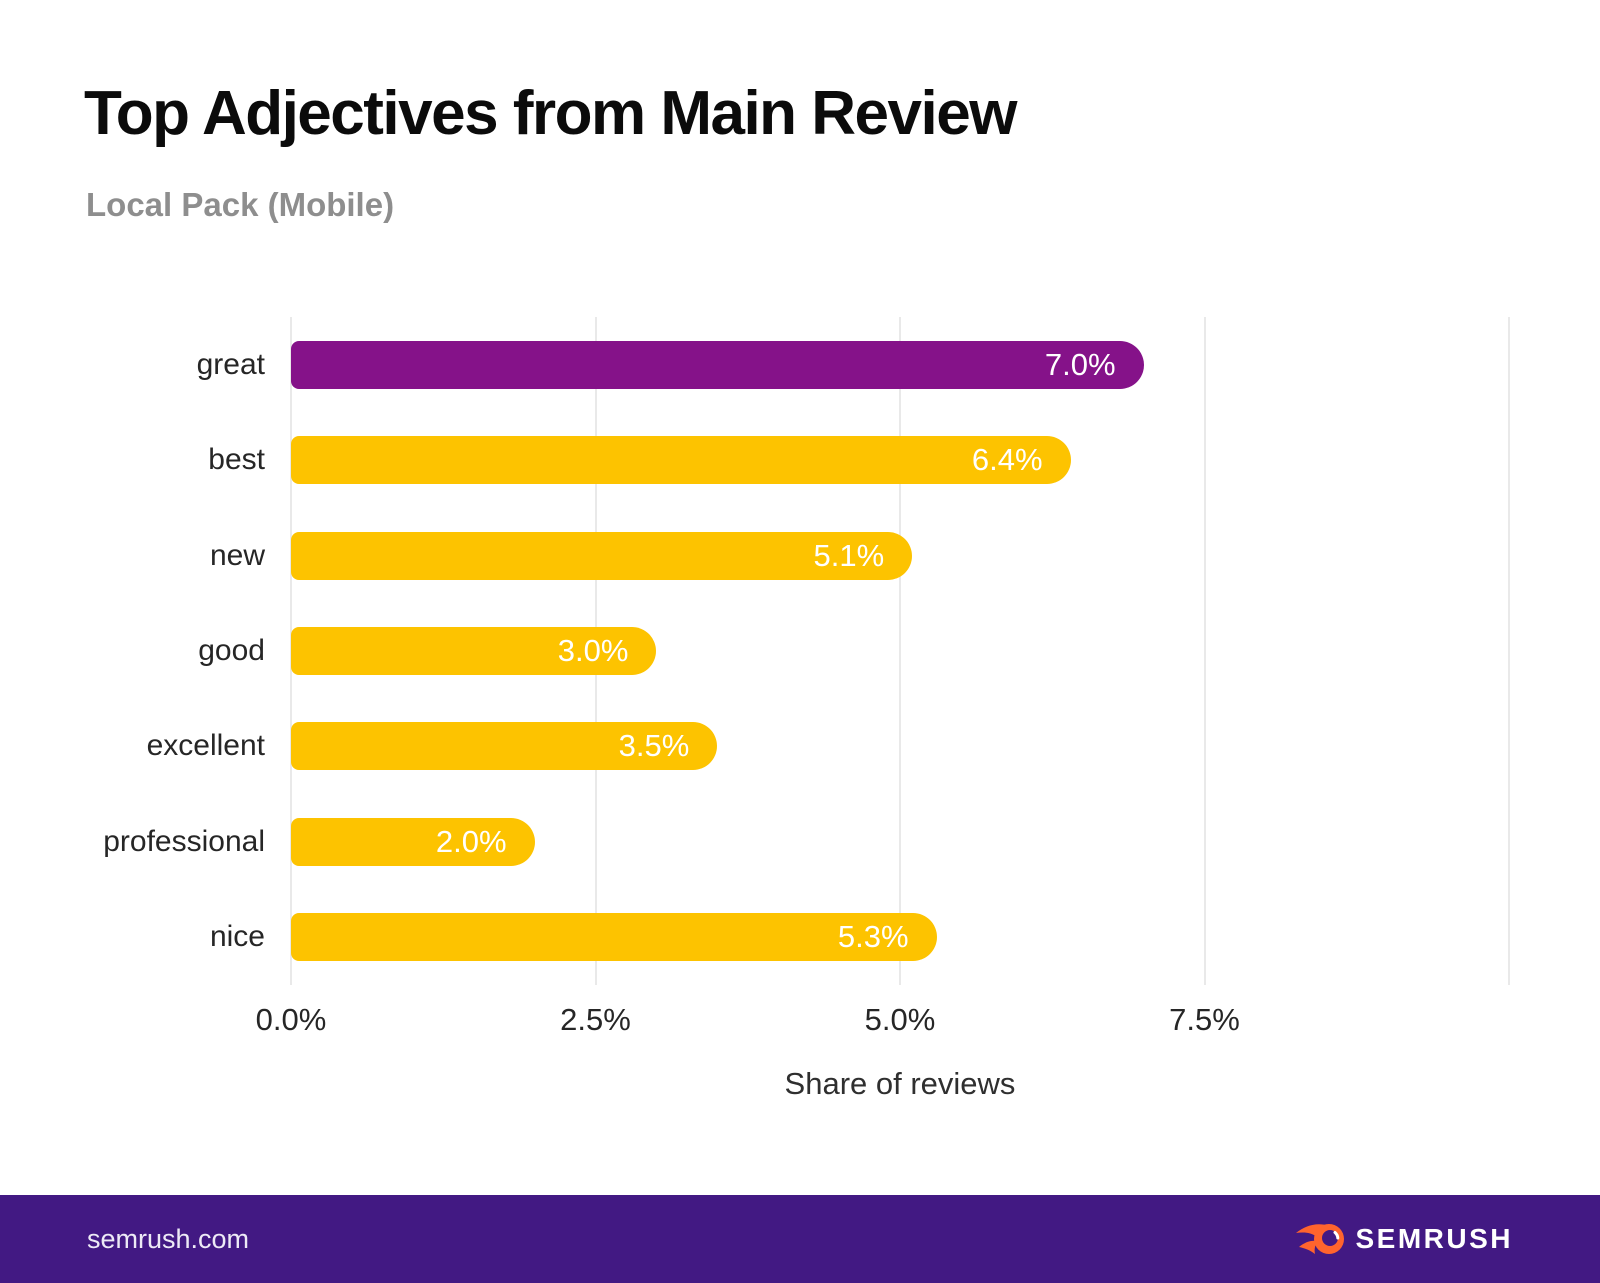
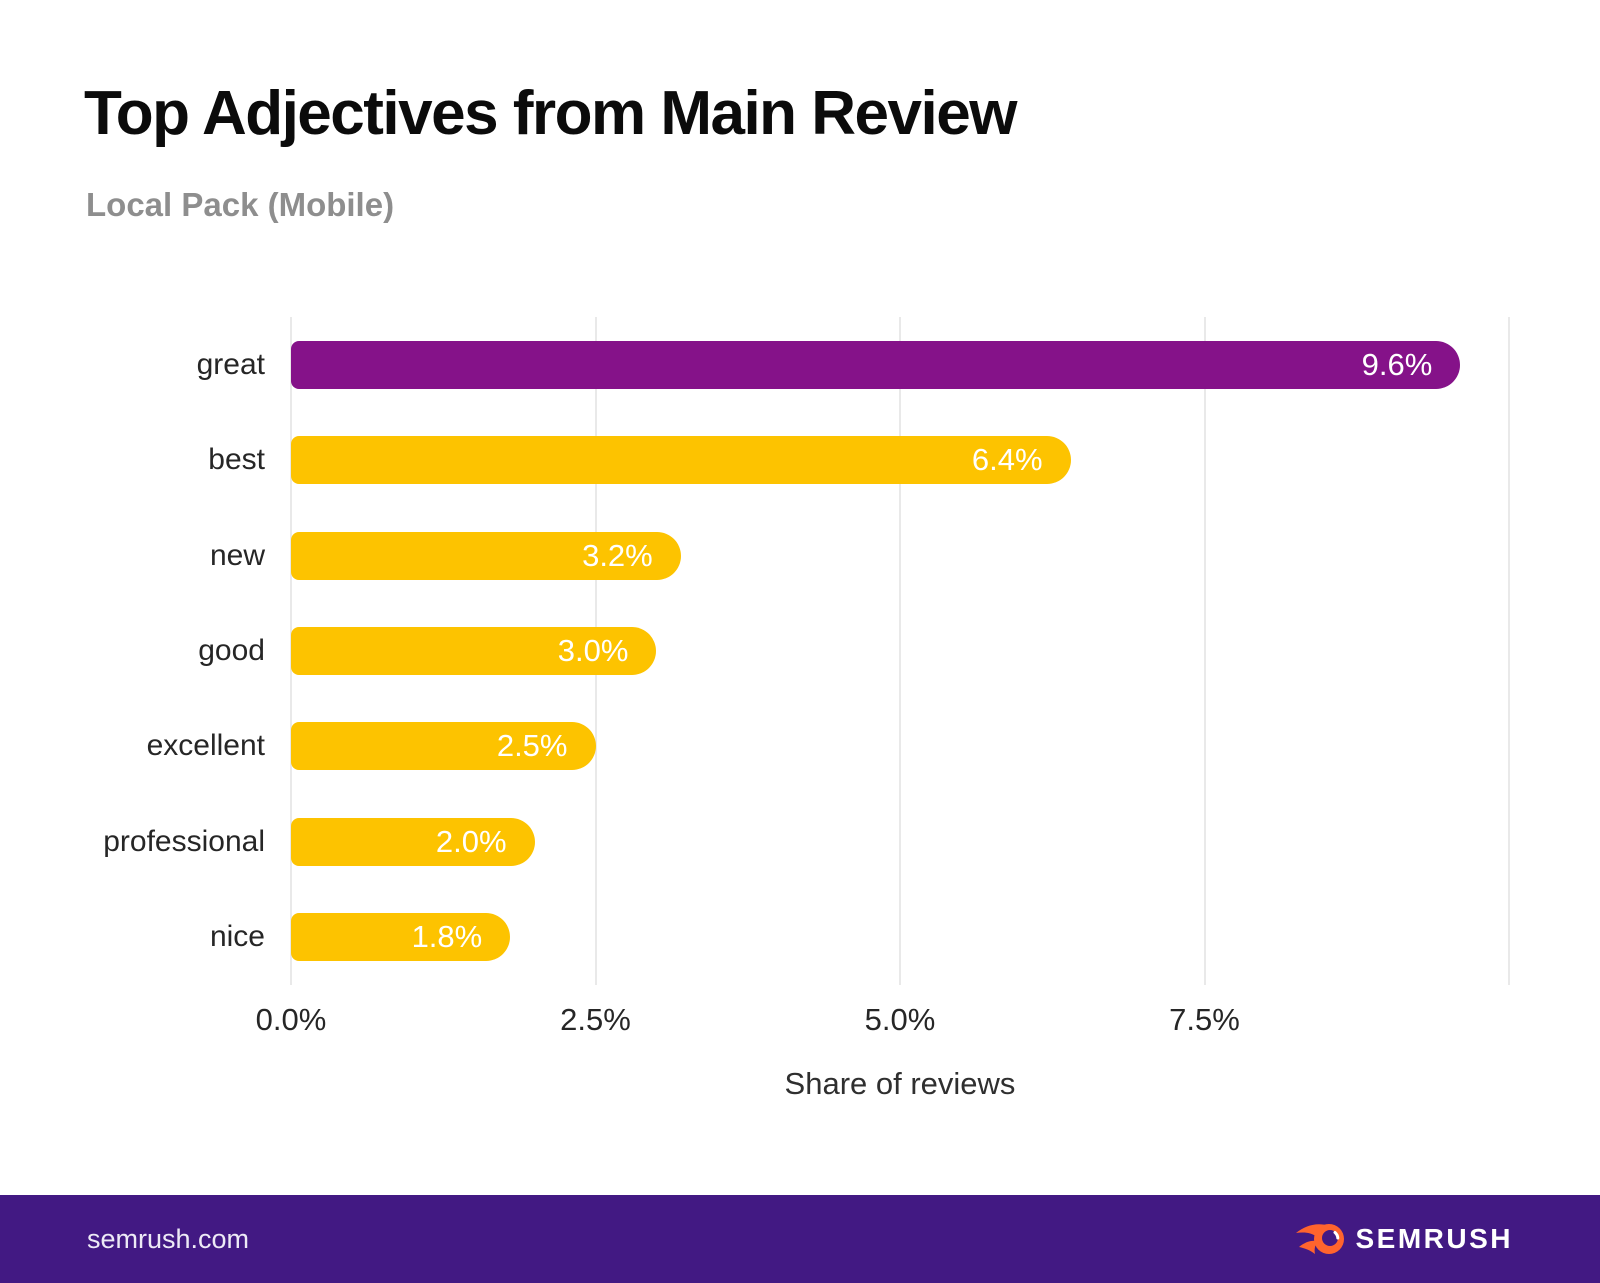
great: 7.0% -> 9.6%
new: 5.1% -> 3.2%
excellent: 3.5% -> 2.5%
nice: 5.3% -> 1.8%
